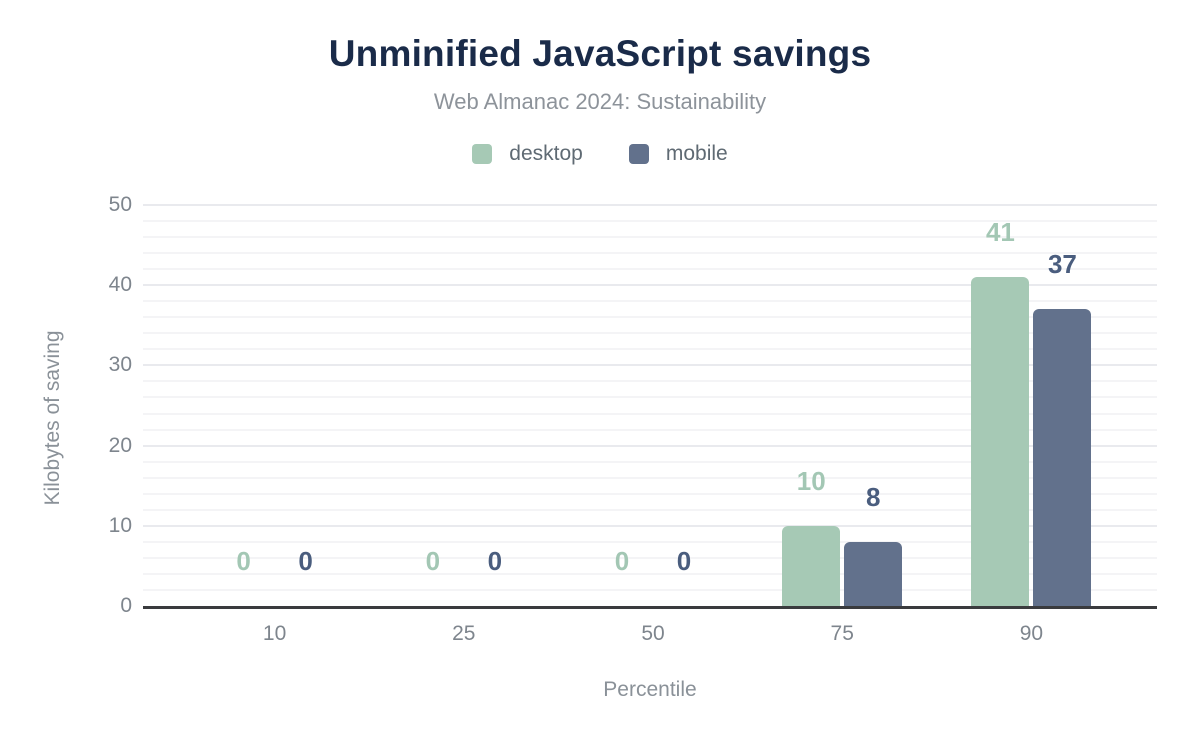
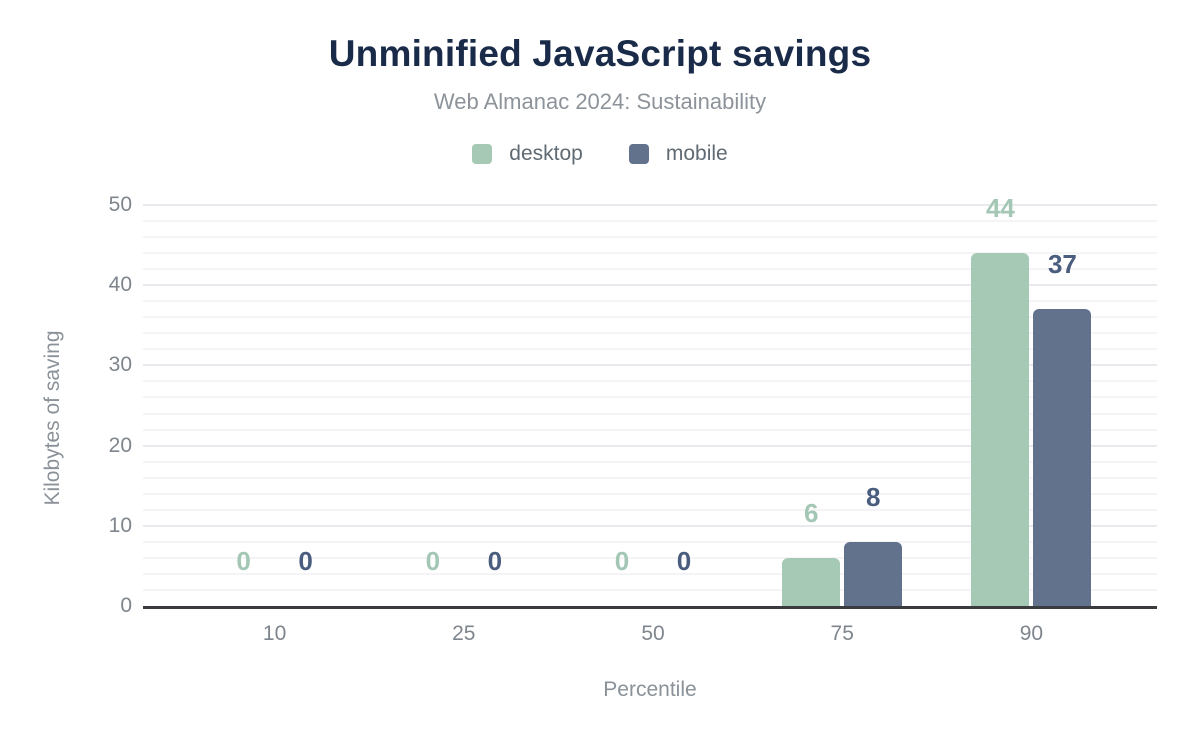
desktop/75: 10 -> 6
desktop/90: 41 -> 44
